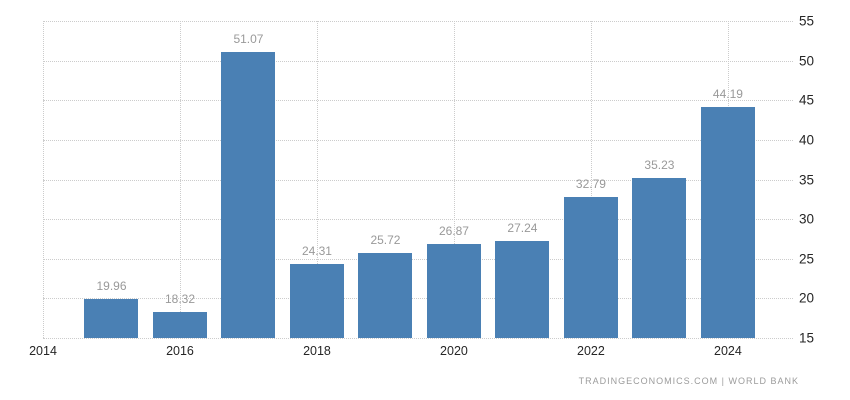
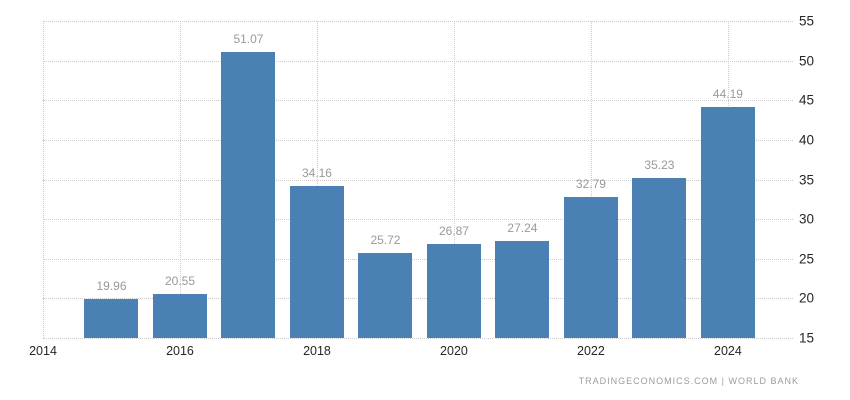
2016: 18.32 -> 20.55
2018: 24.31 -> 34.16
